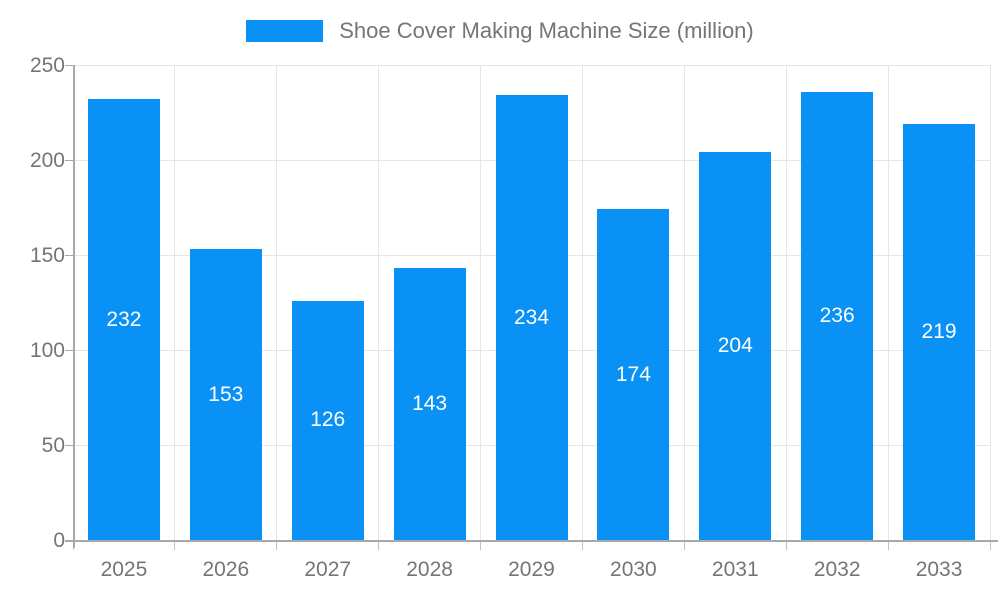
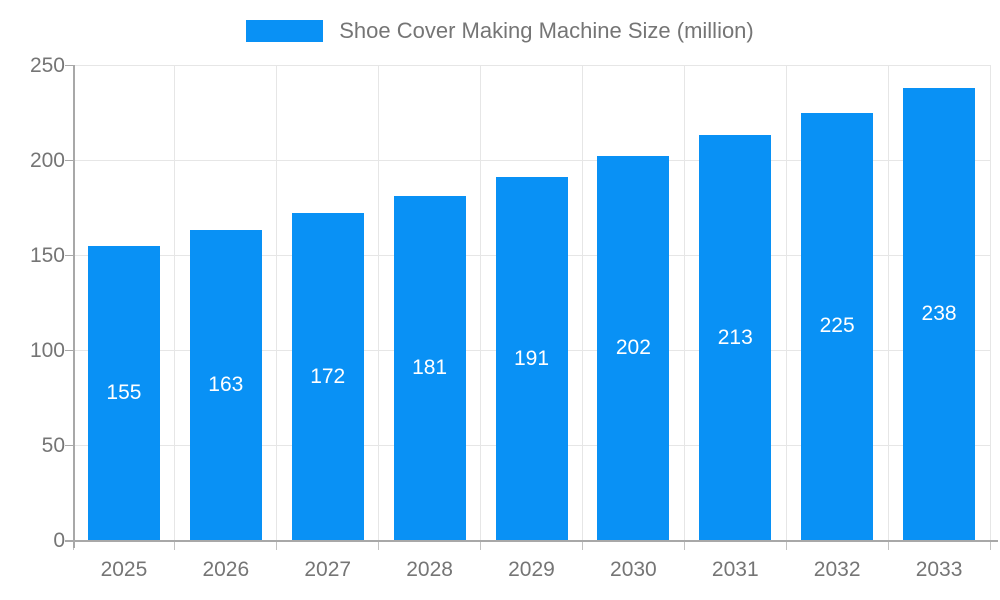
2025: 232 -> 155
2026: 153 -> 163
2027: 126 -> 172
2028: 143 -> 181
2029: 234 -> 191
2030: 174 -> 202
2031: 204 -> 213
2032: 236 -> 225
2033: 219 -> 238
